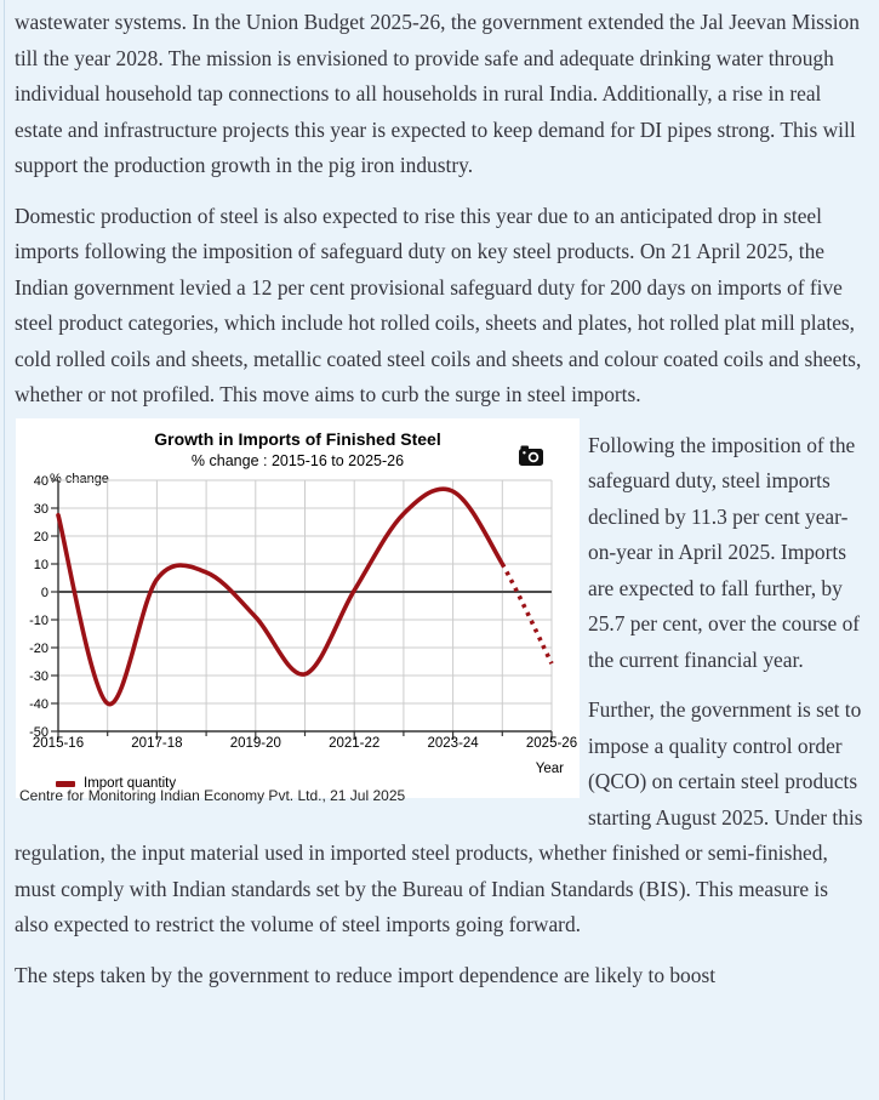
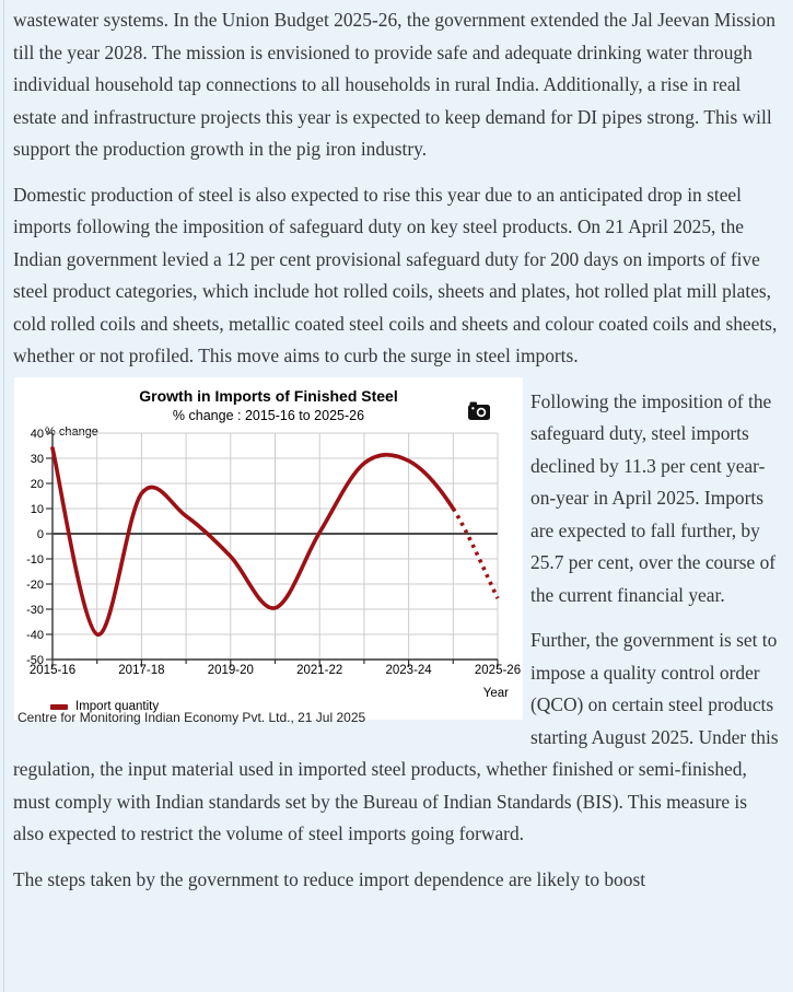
2015-16: 28 -> 34
2017-18: 4 -> 16
2023-24: 36 -> 29
